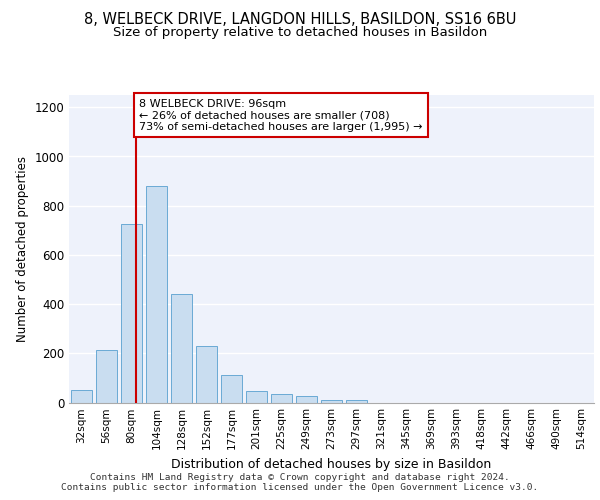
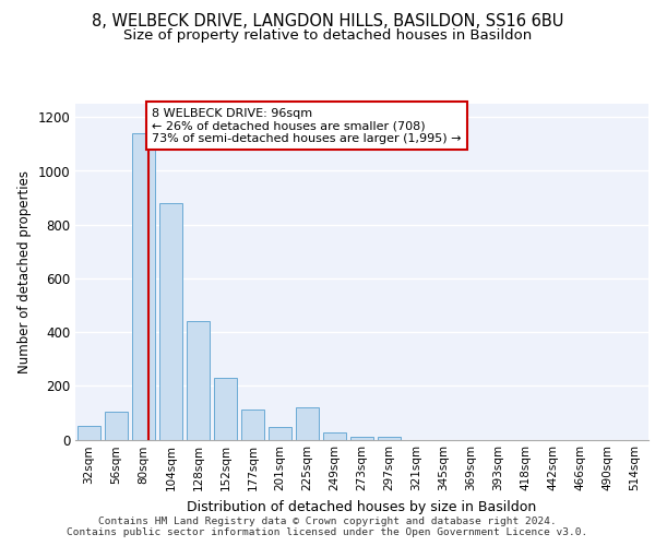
56sqm: 215 -> 105
80sqm: 725 -> 1140
225sqm: 35 -> 120
